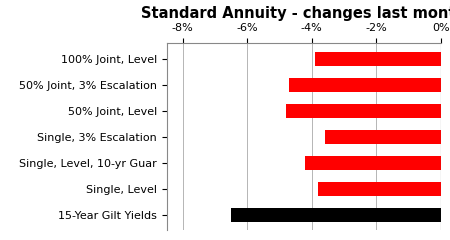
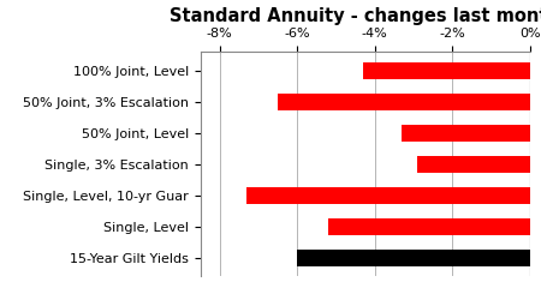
100% Joint, Level: -3.9% -> -4.3%
50% Joint, 3% Escalation: -4.7% -> -6.5%
50% Joint, Level: -4.8% -> -3.3%
Single, 3% Escalation: -3.6% -> -2.9%
Single, Level, 10-yr Guar: -4.2% -> -7.3%
Single, Level: -3.8% -> -5.2%
15-Year Gilt Yields: -6.5% -> -6.0%
